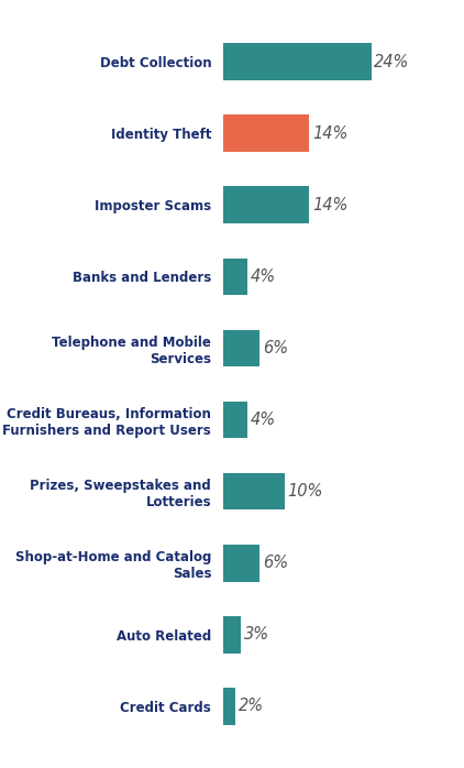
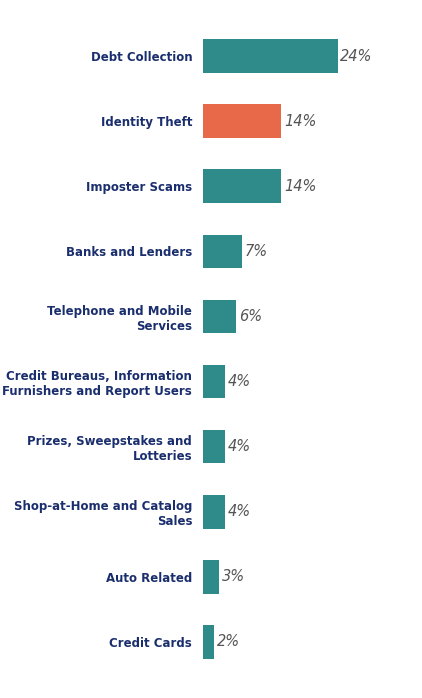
Banks and Lenders: 4% -> 7%
Prizes, Sweepstakes and Lotteries: 10% -> 4%
Shop-at-Home and Catalog Sales: 6% -> 4%
